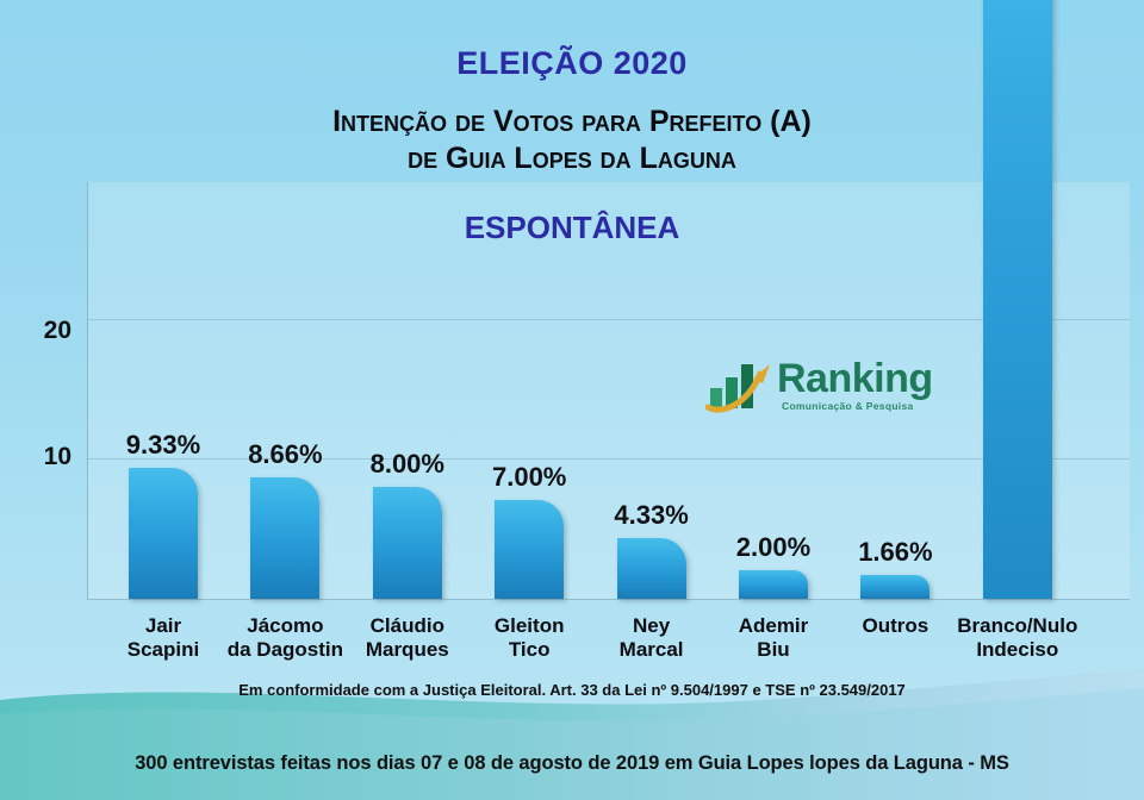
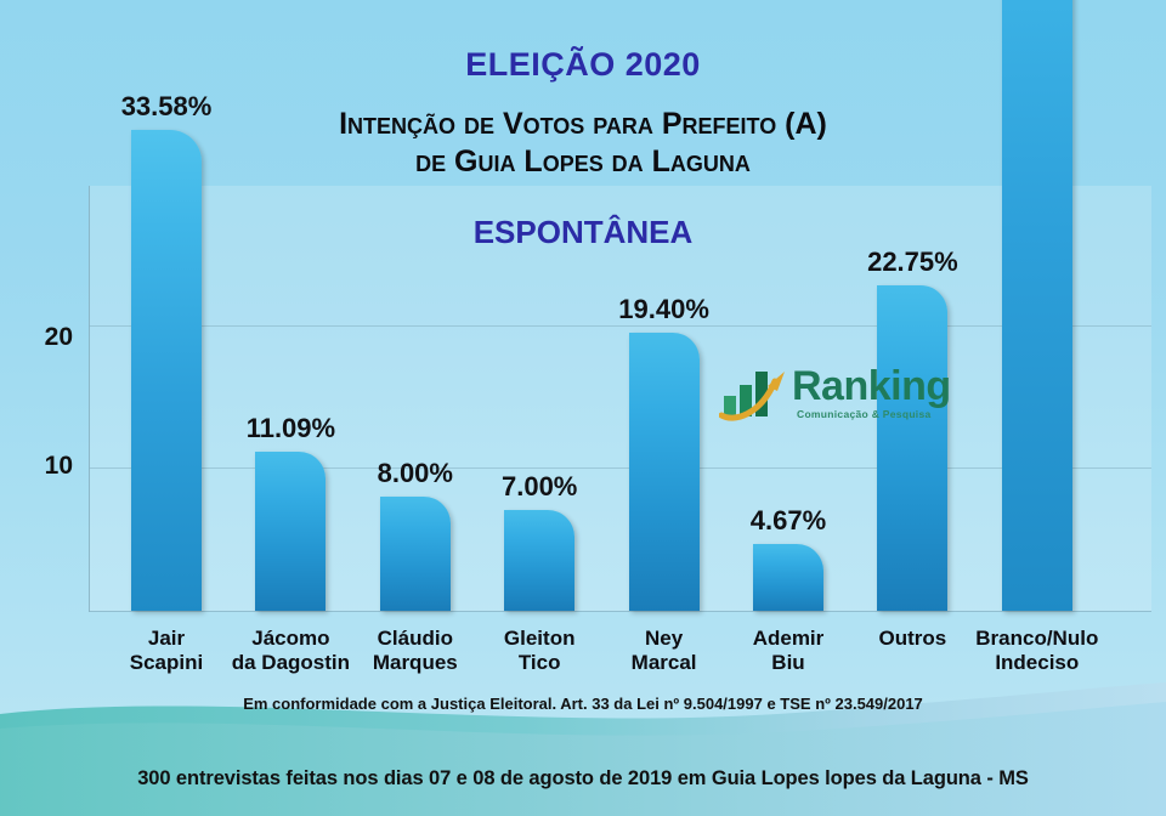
Jair Scapini: 9.33% -> 33.58%
Jácomo da Dagostin: 8.66% -> 11.09%
Ney Marcal: 4.33% -> 19.40%
Ademir Biu: 2.00% -> 4.67%
Outros: 1.66% -> 22.75%
